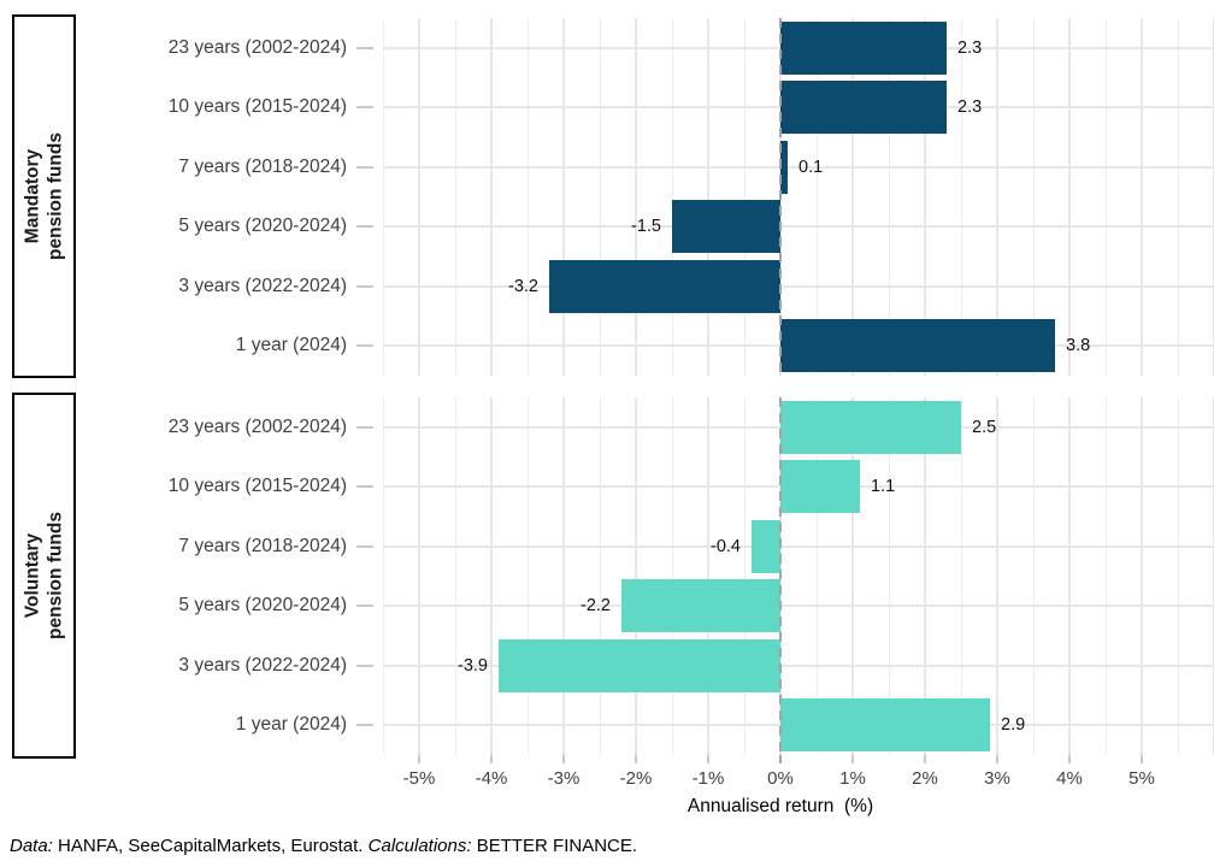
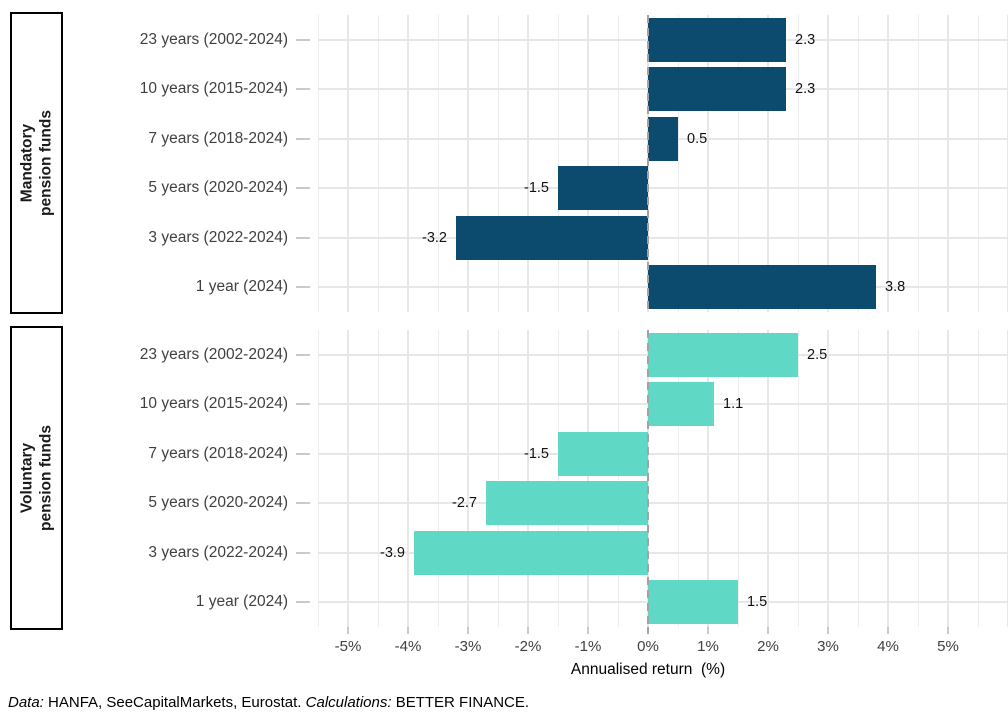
Mandatory pension funds/7 years (2018-2024): 0.1 -> 0.5
Voluntary pension funds/7 years (2018-2024): -0.4 -> -1.5
Voluntary pension funds/5 years (2020-2024): -2.2 -> -2.7
Voluntary pension funds/1 year (2024): 2.9 -> 1.5
